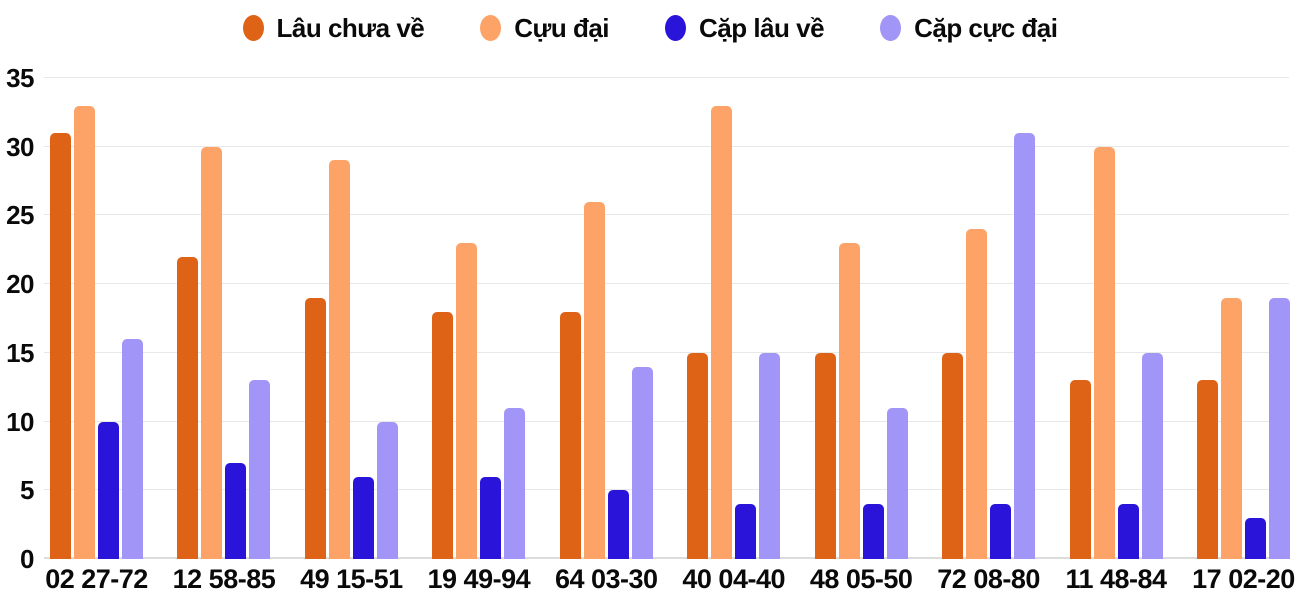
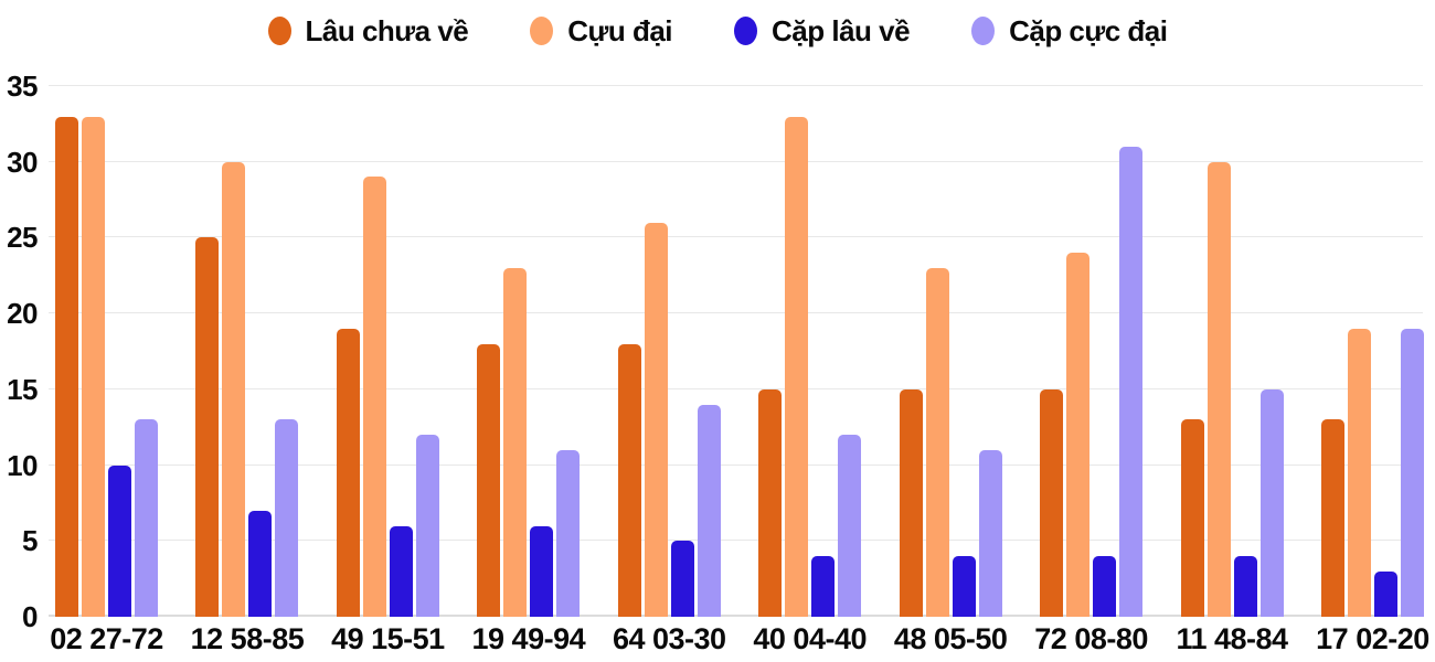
Lâu chưa về/02 27-72: 31 -> 33
Cặp cực đại/02 27-72: 16 -> 13
Lâu chưa về/12 58-85: 22 -> 25
Cặp cực đại/49 15-51: 10 -> 12
Cặp cực đại/40 04-40: 15 -> 12
